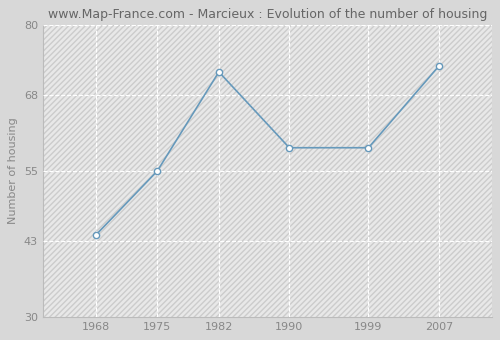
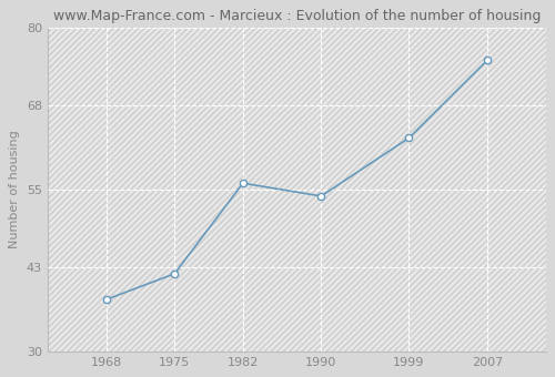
1968: 44 -> 38
1975: 55 -> 42
1982: 72 -> 56
1990: 59 -> 54
1999: 59 -> 63
2007: 73 -> 75
